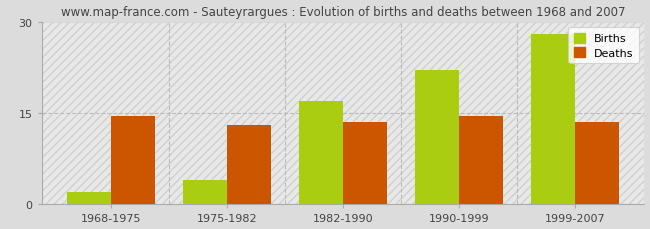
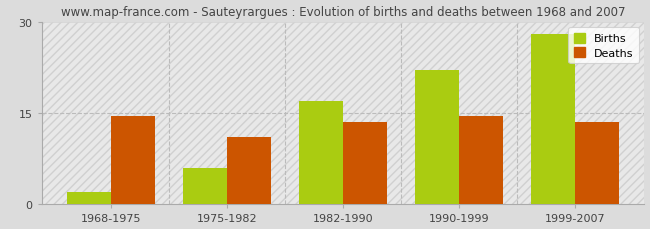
Births/1975-1982: 4 -> 6
Deaths/1975-1982: 13.0 -> 11.0
